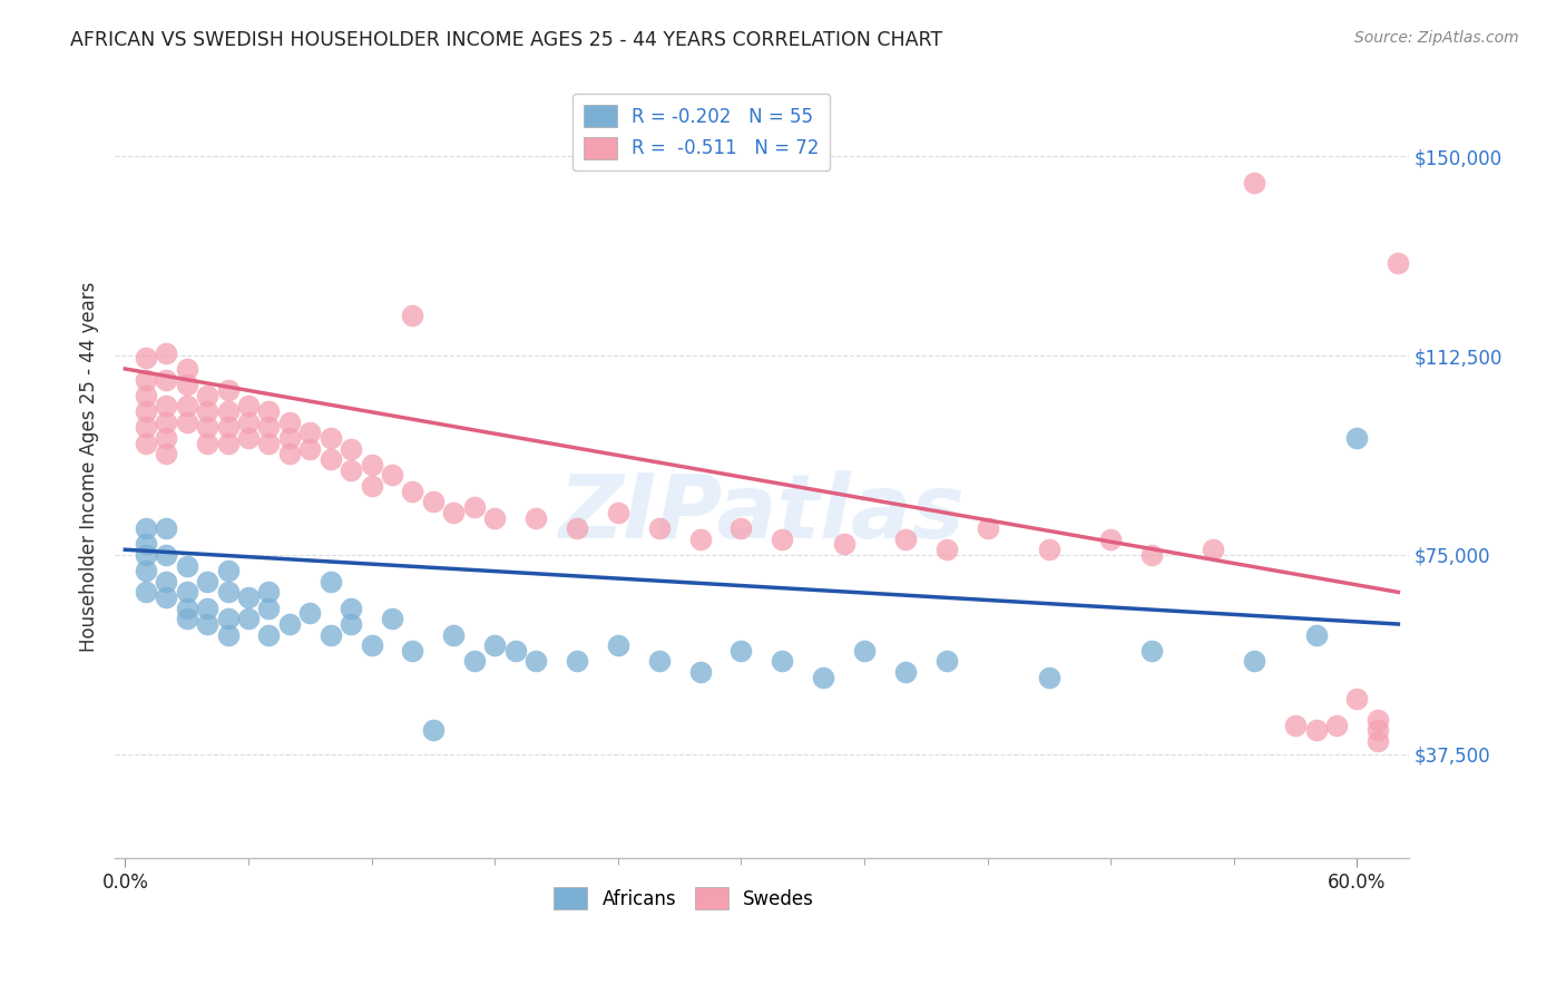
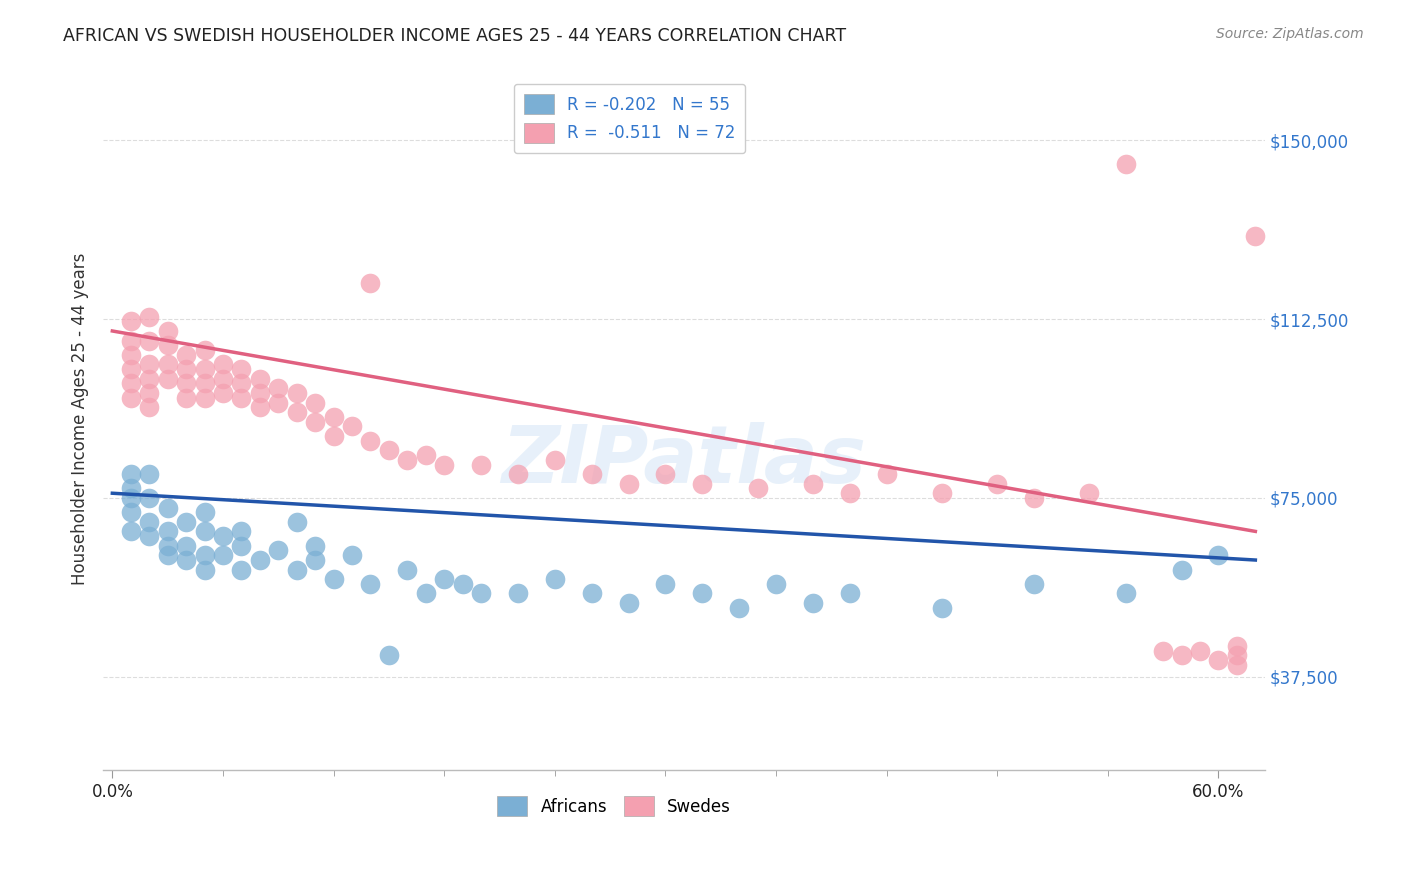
Africans/60.0%: $97,000 -> $63,000
Swedes/60.0%: $48,000 -> $41,000
